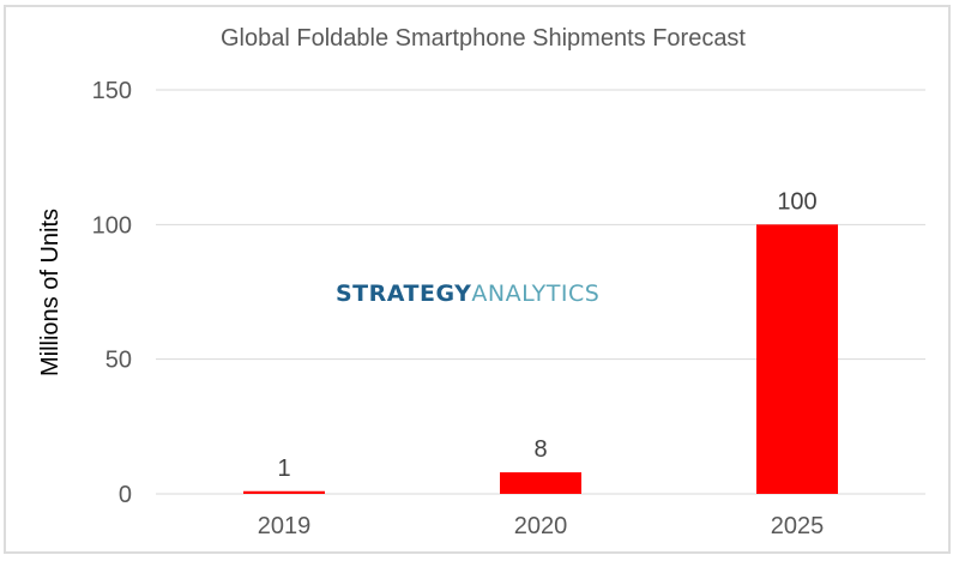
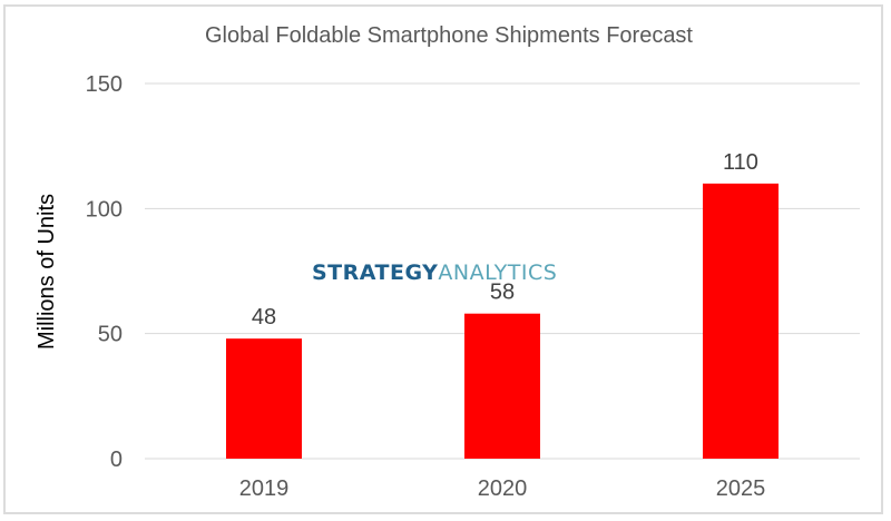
2019: 1 -> 48
2020: 8 -> 58
2025: 100 -> 110
